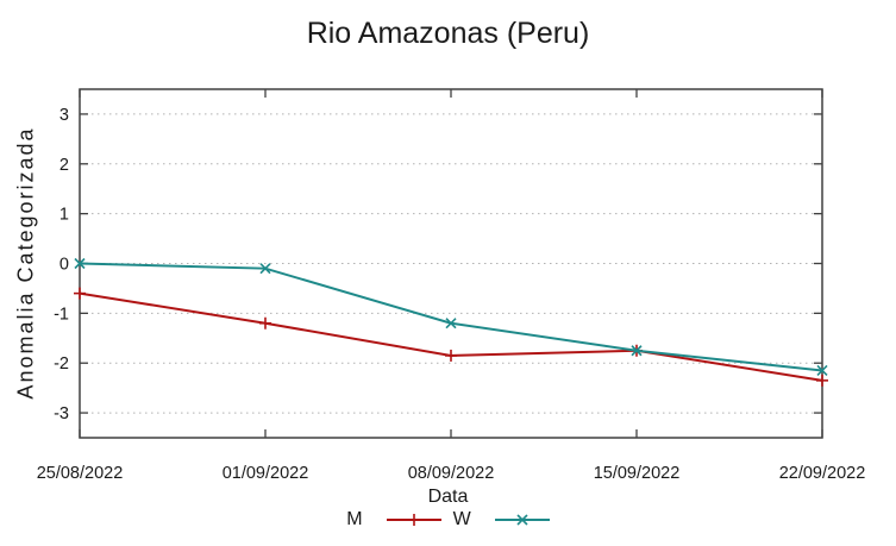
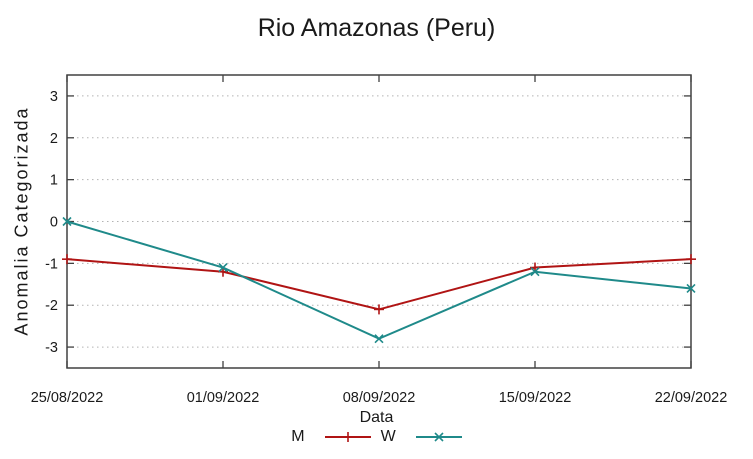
M/25/08/2022: -0.6 -> -0.9
W/01/09/2022: -0.1 -> -1.1
M/08/09/2022: -1.9 -> -2.1
W/08/09/2022: -1.2 -> -2.8
M/15/09/2022: -1.8 -> -1.1
W/15/09/2022: -1.8 -> -1.2
M/22/09/2022: -2.4 -> -0.9
W/22/09/2022: -2.1 -> -1.6
